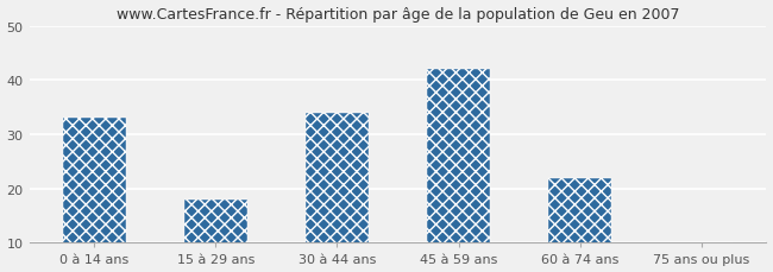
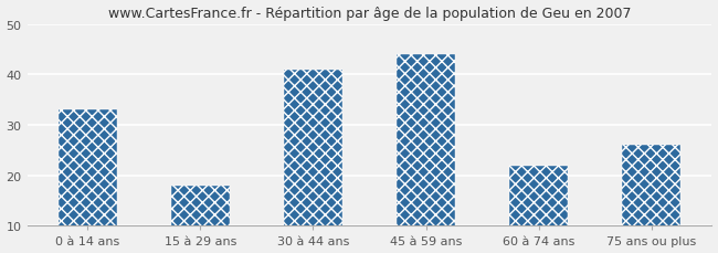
30 à 44 ans: 34 -> 41
45 à 59 ans: 42 -> 44
75 ans ou plus: 10 -> 26
